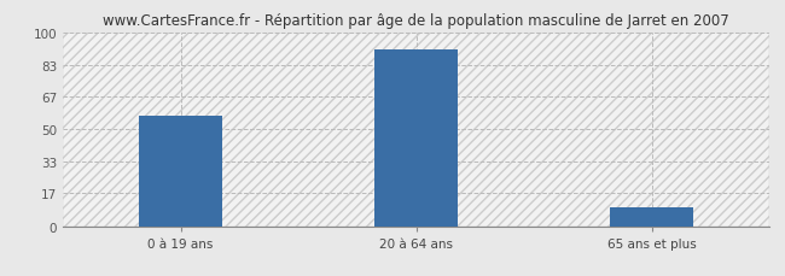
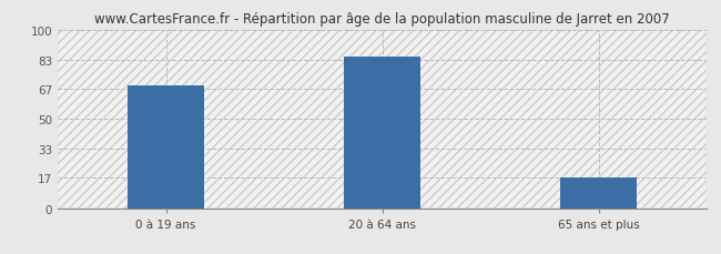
0 à 19 ans: 57 -> 69
20 à 64 ans: 91 -> 85
65 ans et plus: 10 -> 17
